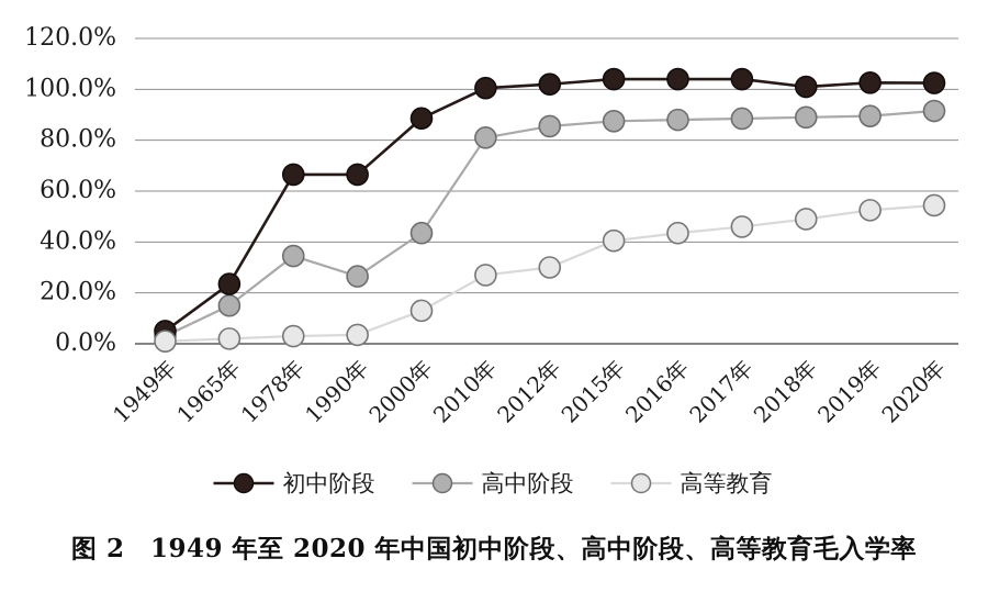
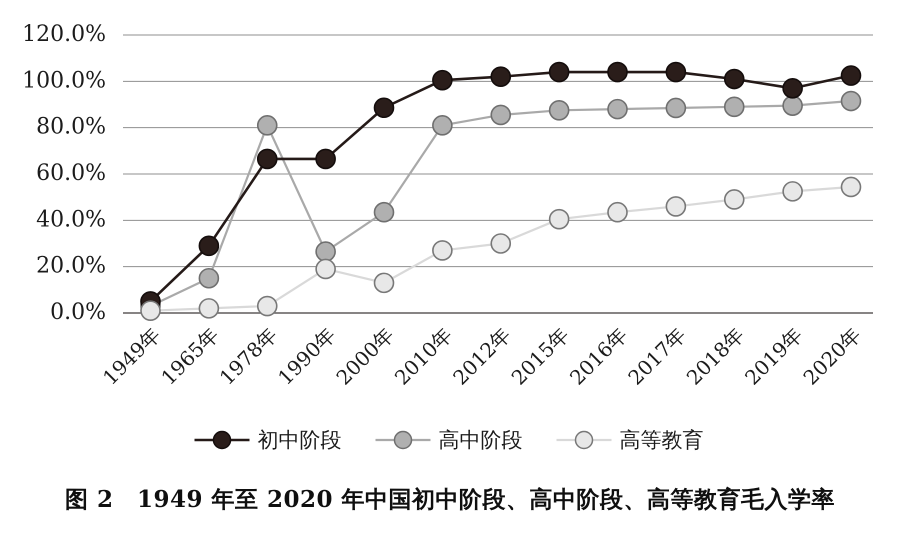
初中阶段/1965年: 24% -> 29%
高中阶段/1978年: 34% -> 81%
高等教育/1990年: 4% -> 19%
初中阶段/2019年: 103% -> 97%
